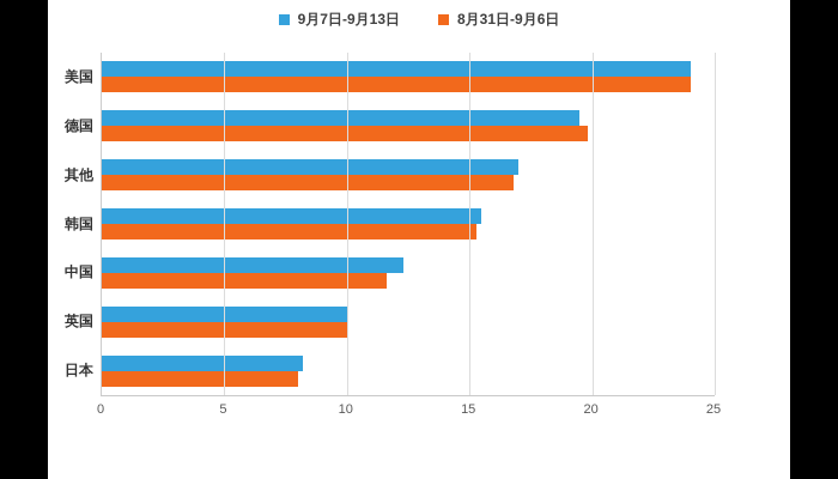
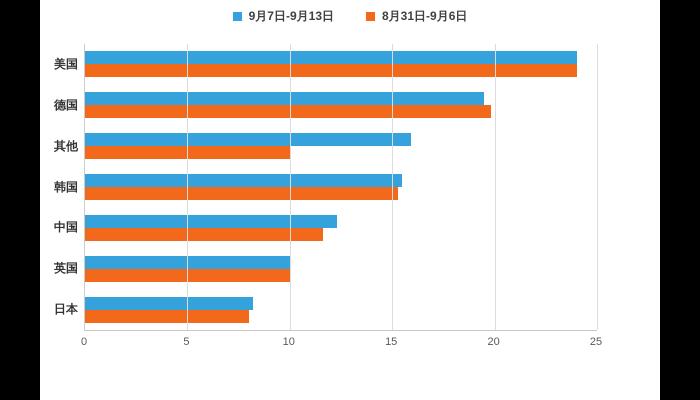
9月7日-9月13日/其他: 17.0 -> 15.9
8月31日-9月6日/其他: 16.8 -> 10.0
